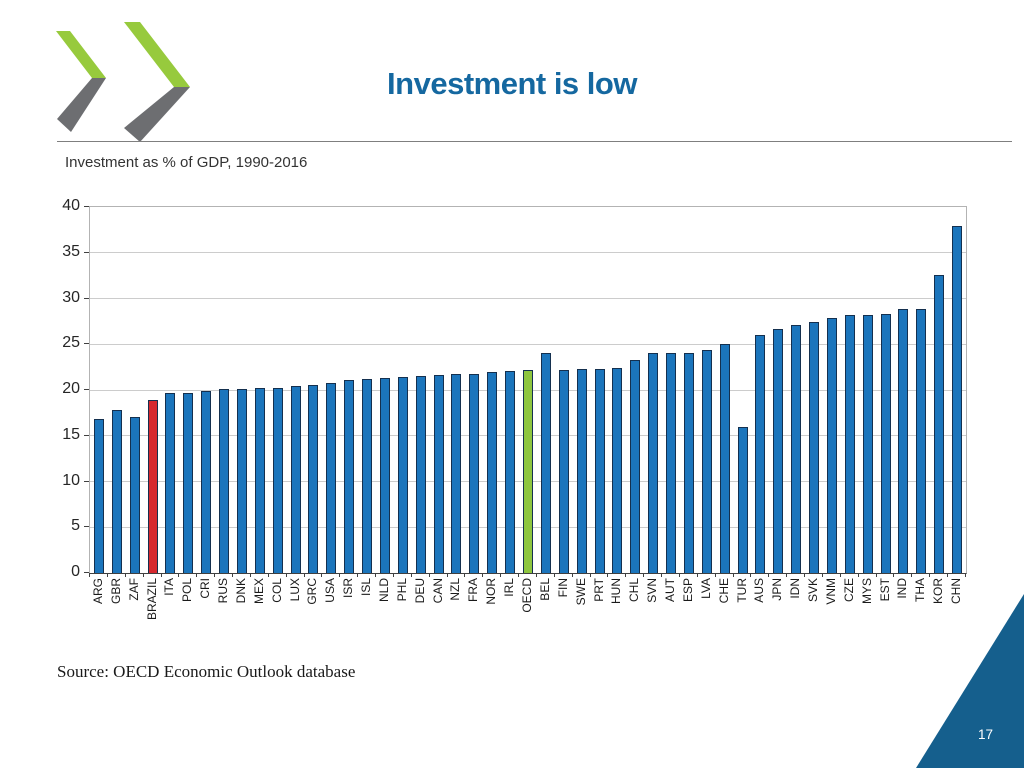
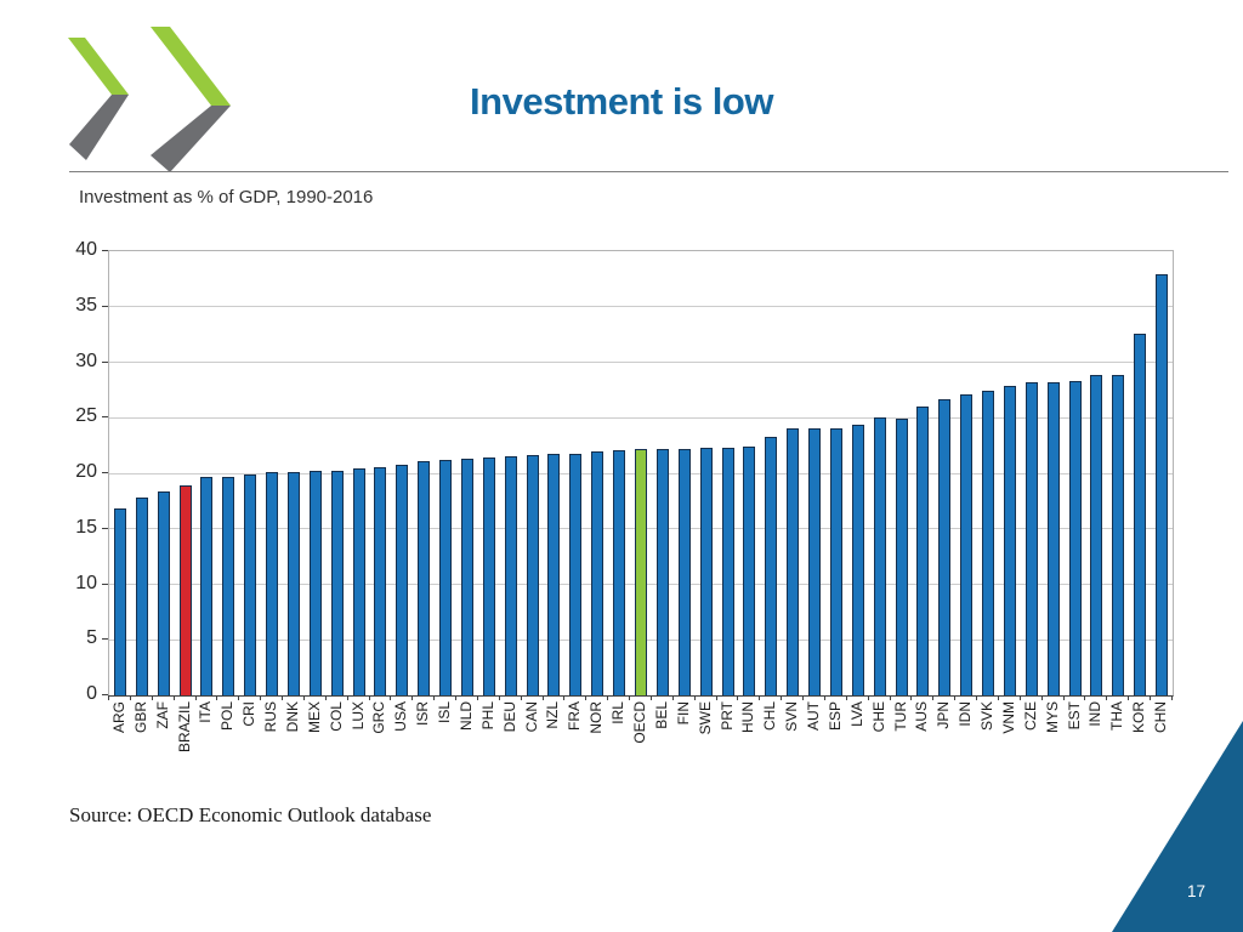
ZAF: 17 -> 18
BEL: 24 -> 22
TUR: 16 -> 25
